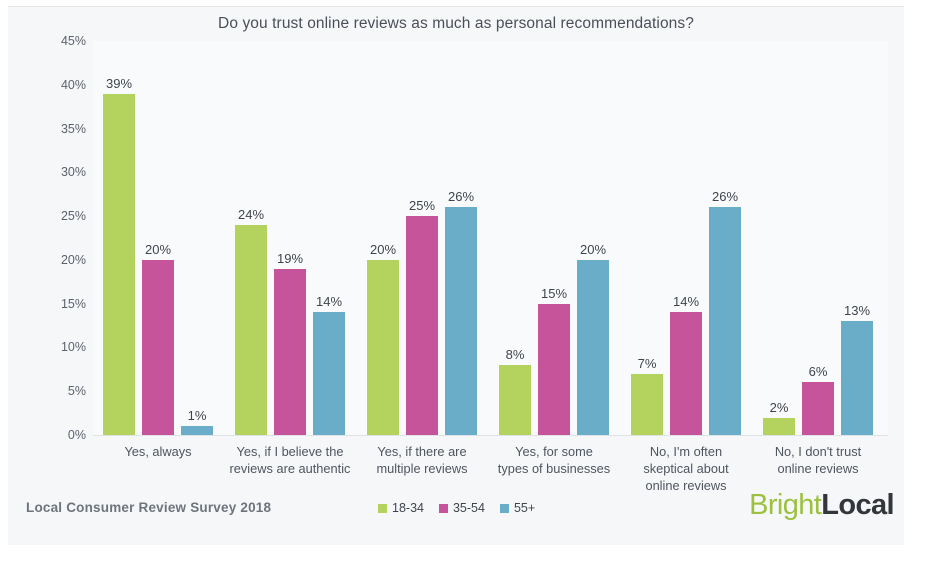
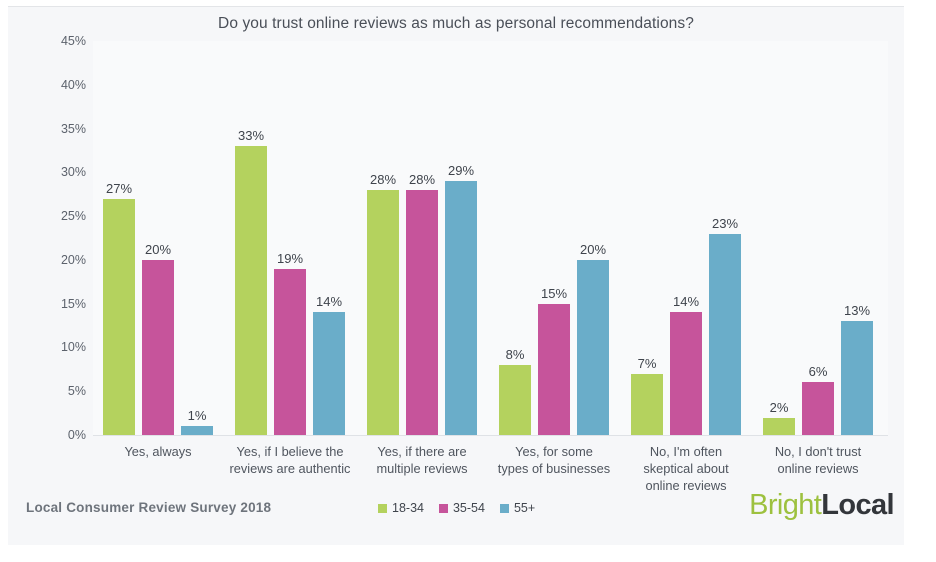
18-34/Yes, always: 39% -> 27%
18-34/Yes, if I believe the reviews are authentic: 24% -> 33%
18-34/Yes, if there are multiple reviews: 20% -> 28%
35-54/Yes, if there are multiple reviews: 25% -> 28%
55+/Yes, if there are multiple reviews: 26% -> 29%
55+/No, I'm often skeptical about online reviews: 26% -> 23%
